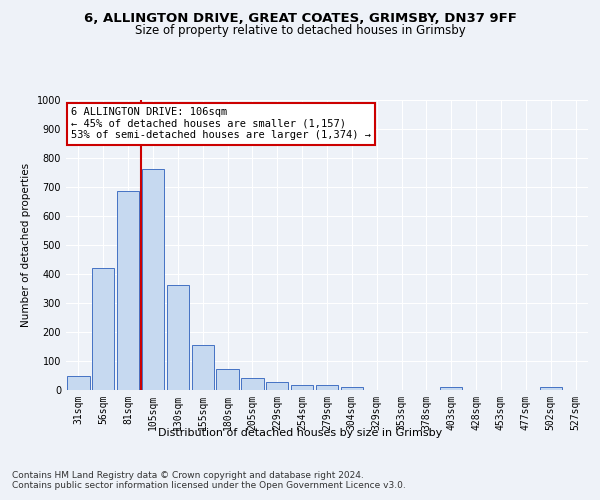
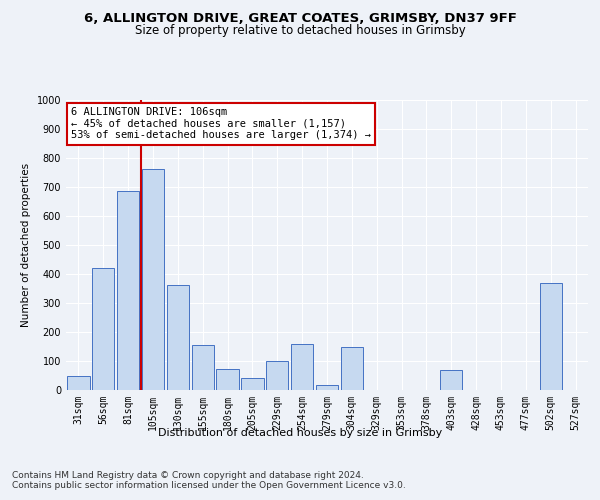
229sqm: 28 -> 100
254sqm: 18 -> 160
304sqm: 10 -> 150
403sqm: 12 -> 70
502sqm: 12 -> 370
